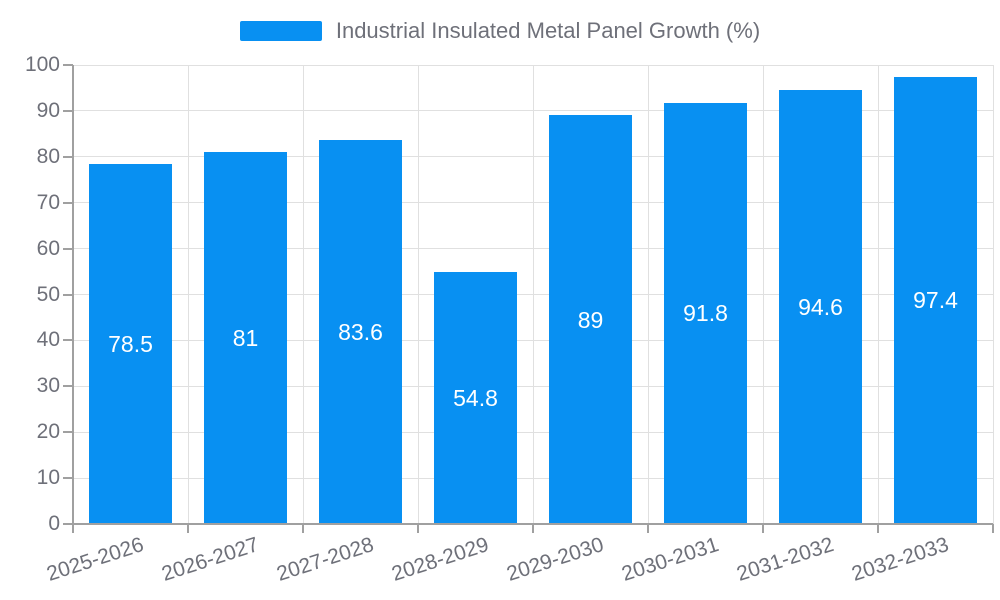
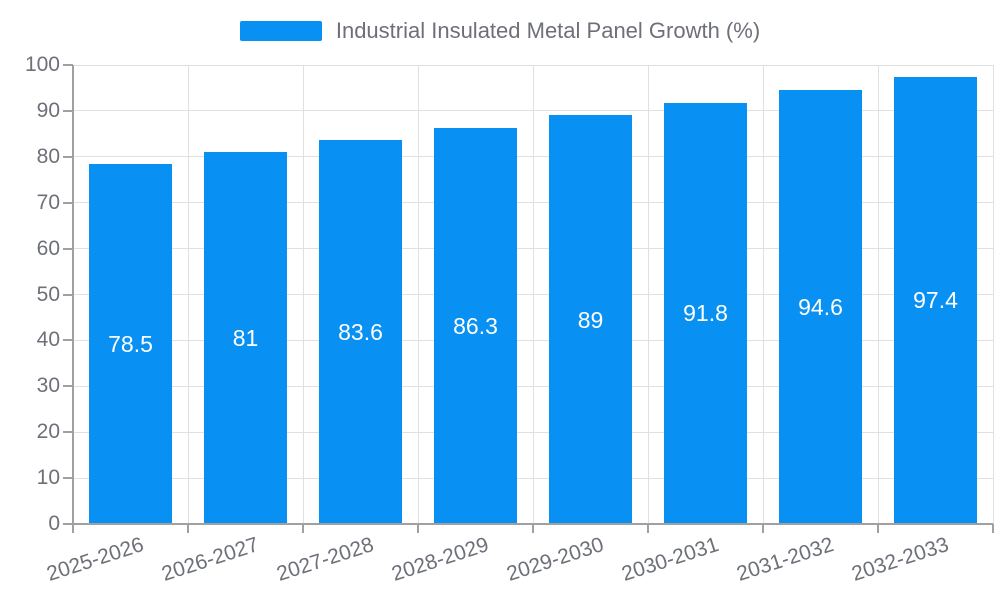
2028-2029: 54.8 -> 86.3
